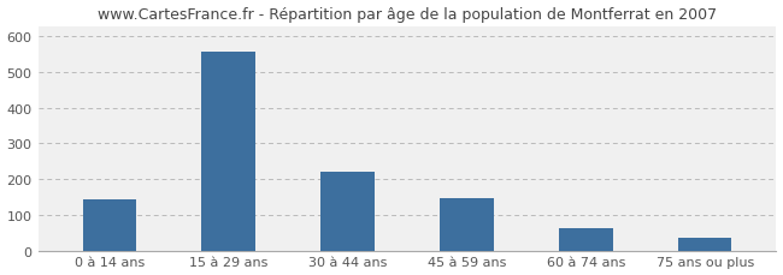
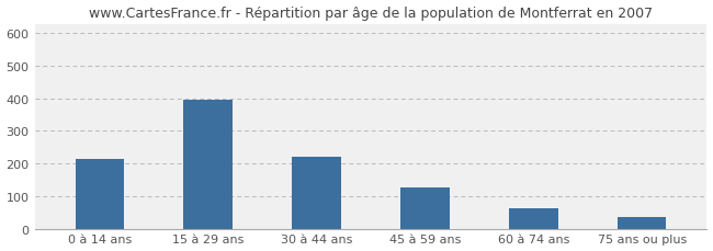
0 à 14 ans: 143 -> 215
15 à 29 ans: 558 -> 395
45 à 59 ans: 148 -> 125
